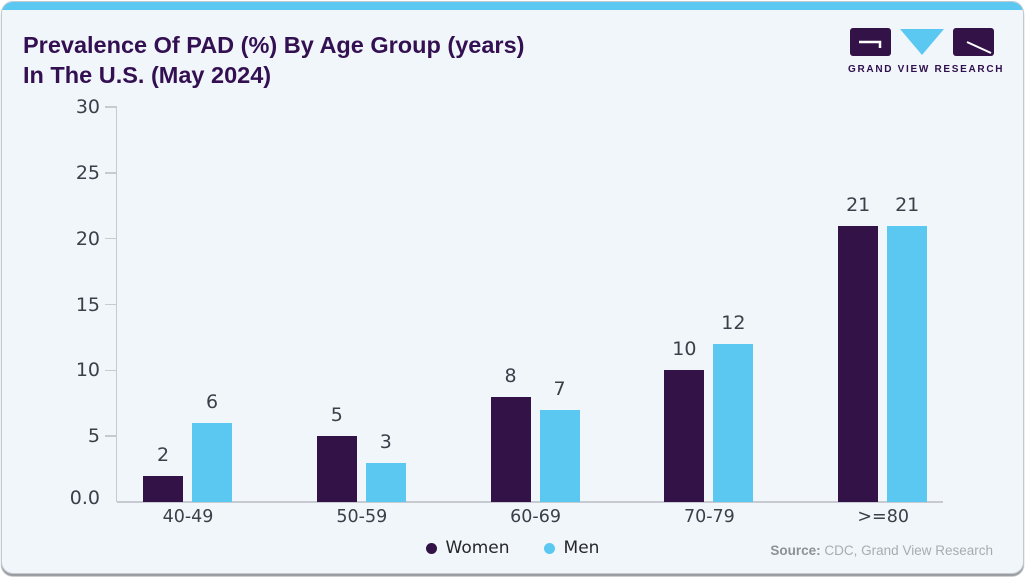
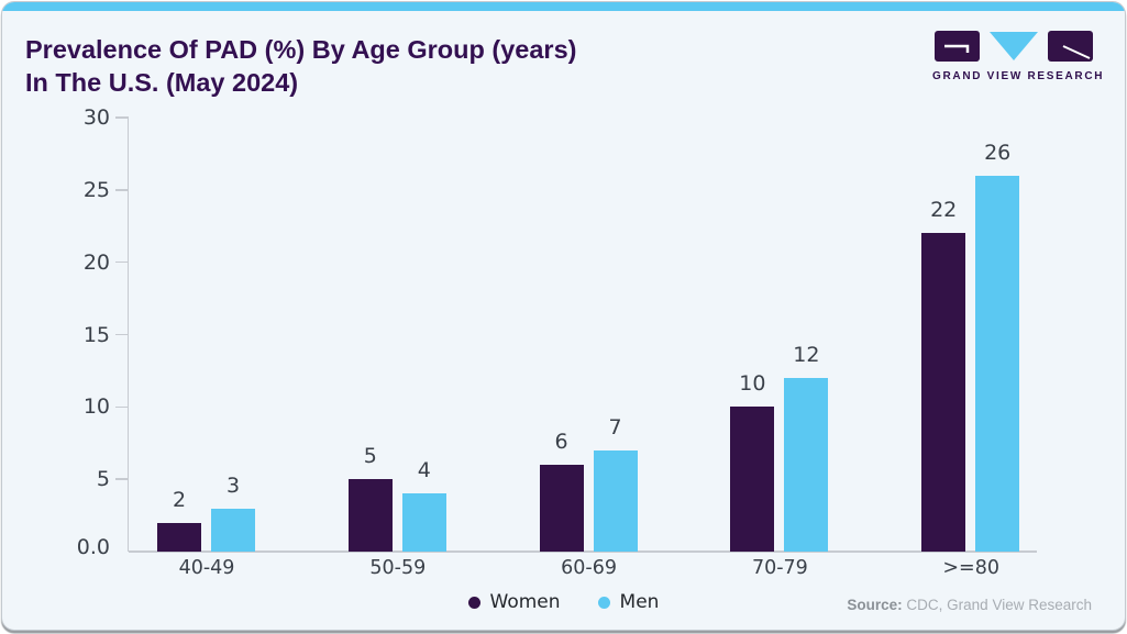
Men/40-49: 6 -> 3
Men/50-59: 3 -> 4
Women/60-69: 8 -> 6
Women/>=80: 21 -> 22
Men/>=80: 21 -> 26
